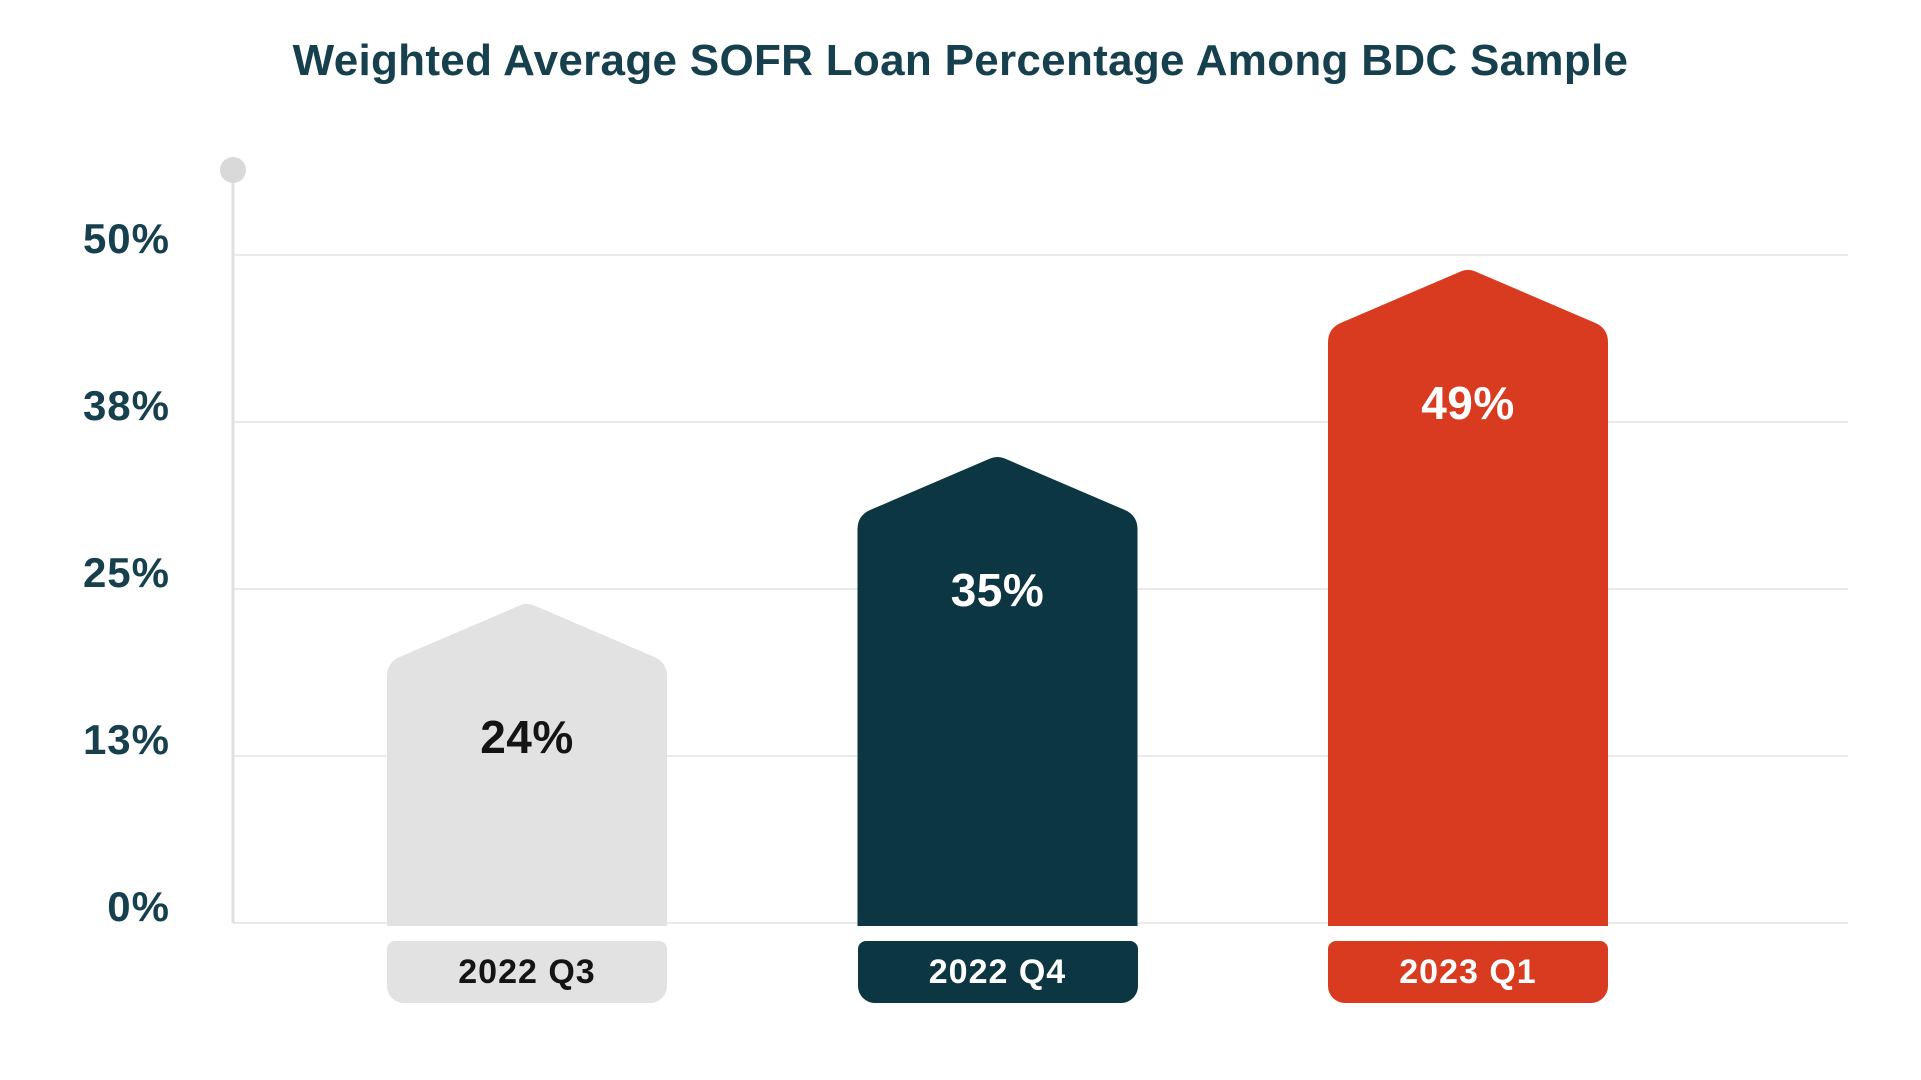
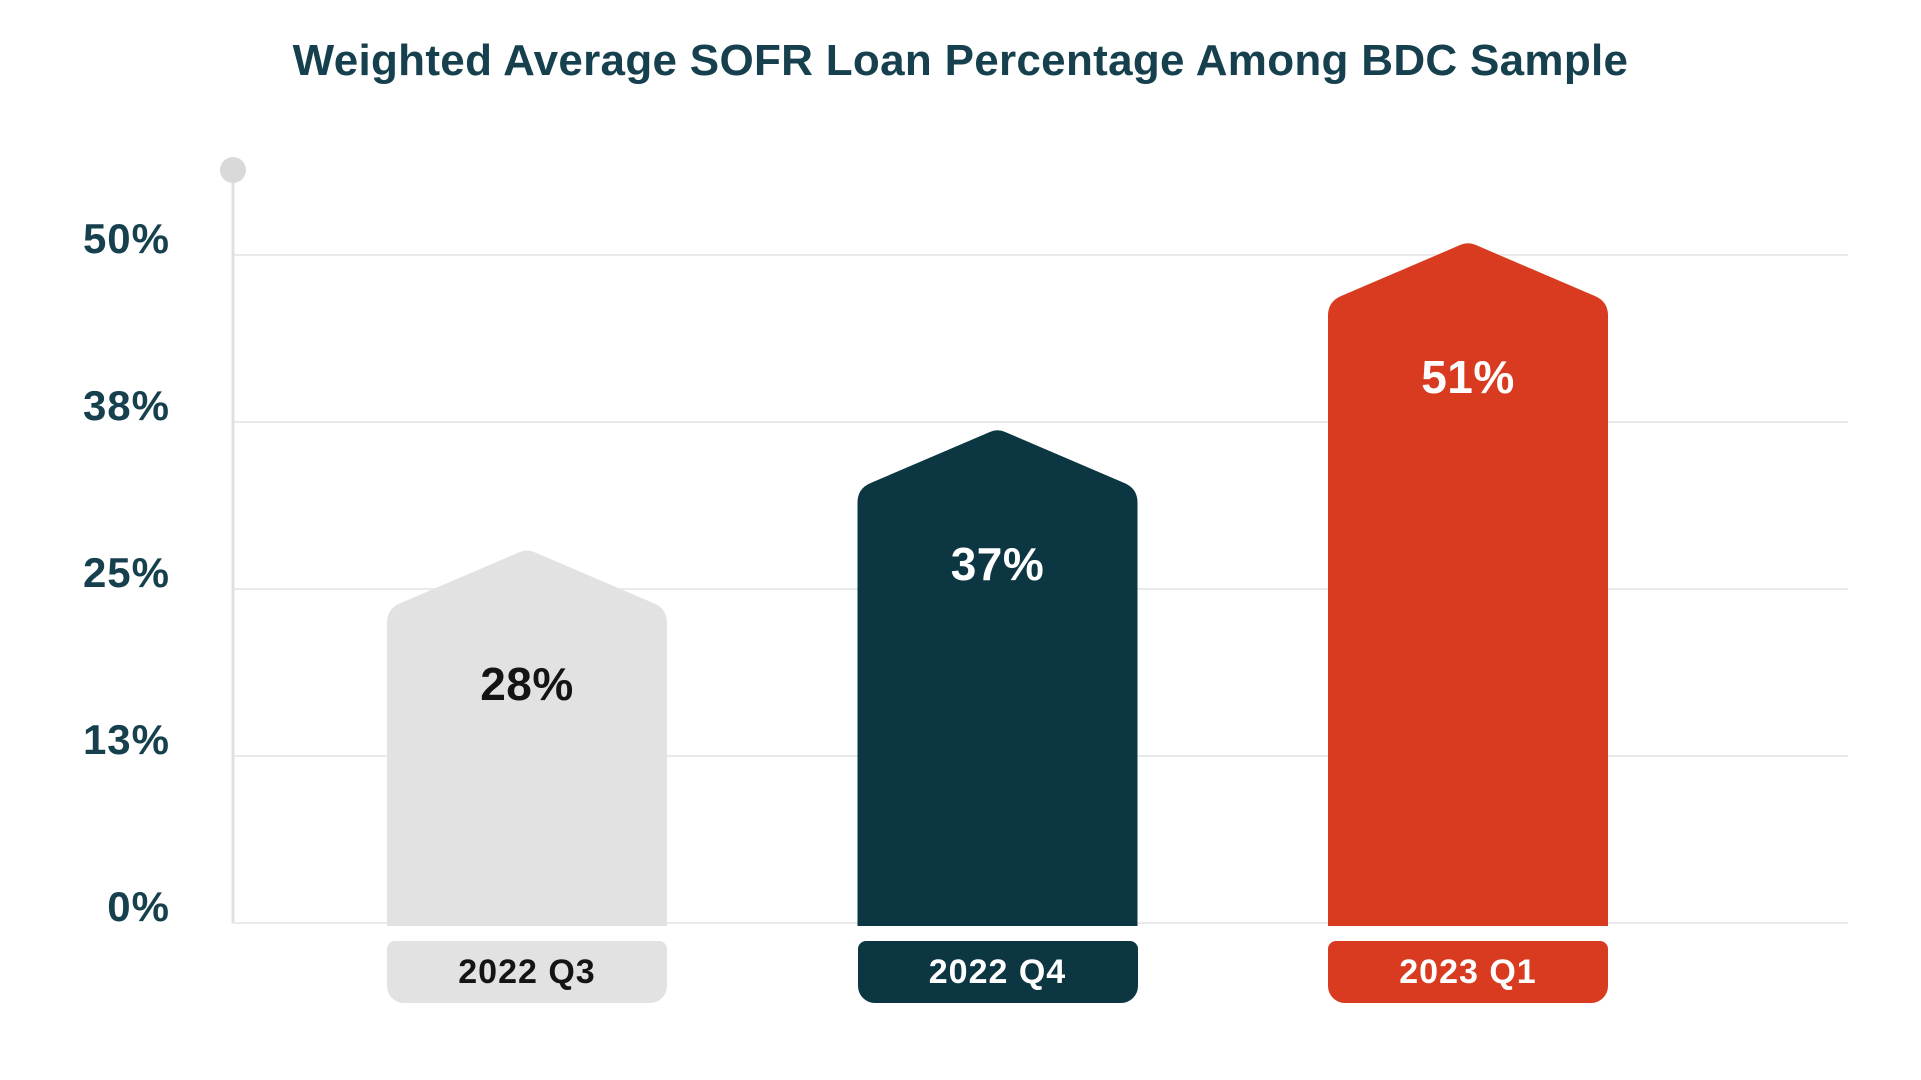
2022 Q3: 24% -> 28%
2022 Q4: 35% -> 37%
2023 Q1: 49% -> 51%
